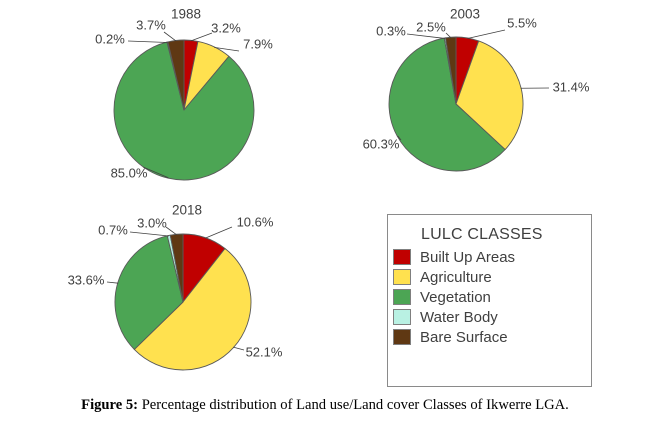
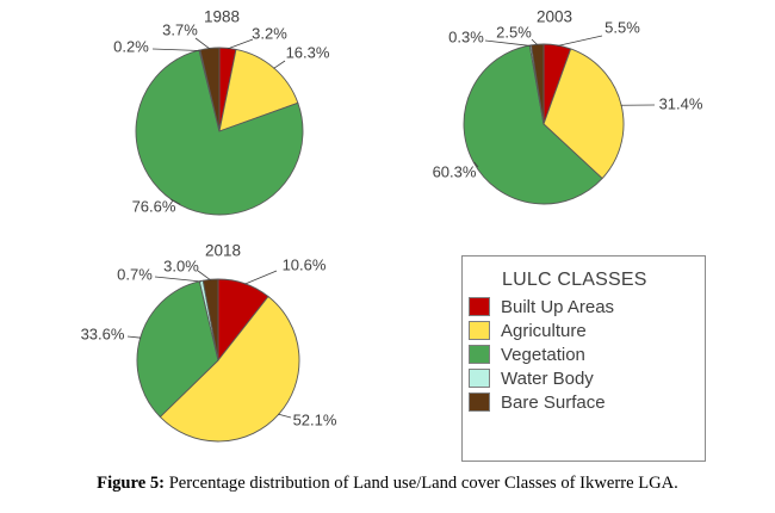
1988/Agriculture: 7.9% -> 16.3%
1988/Vegetation: 85.0% -> 76.6%
